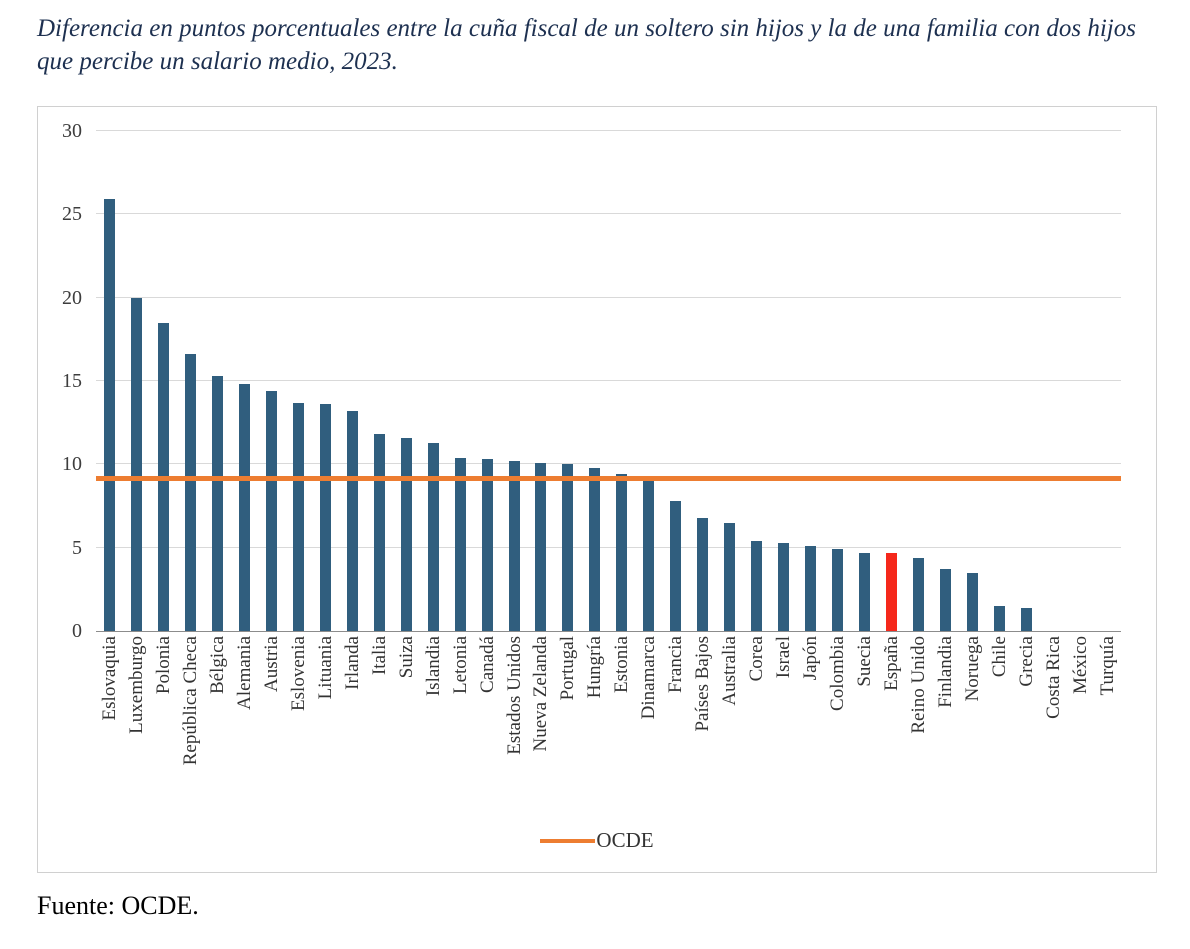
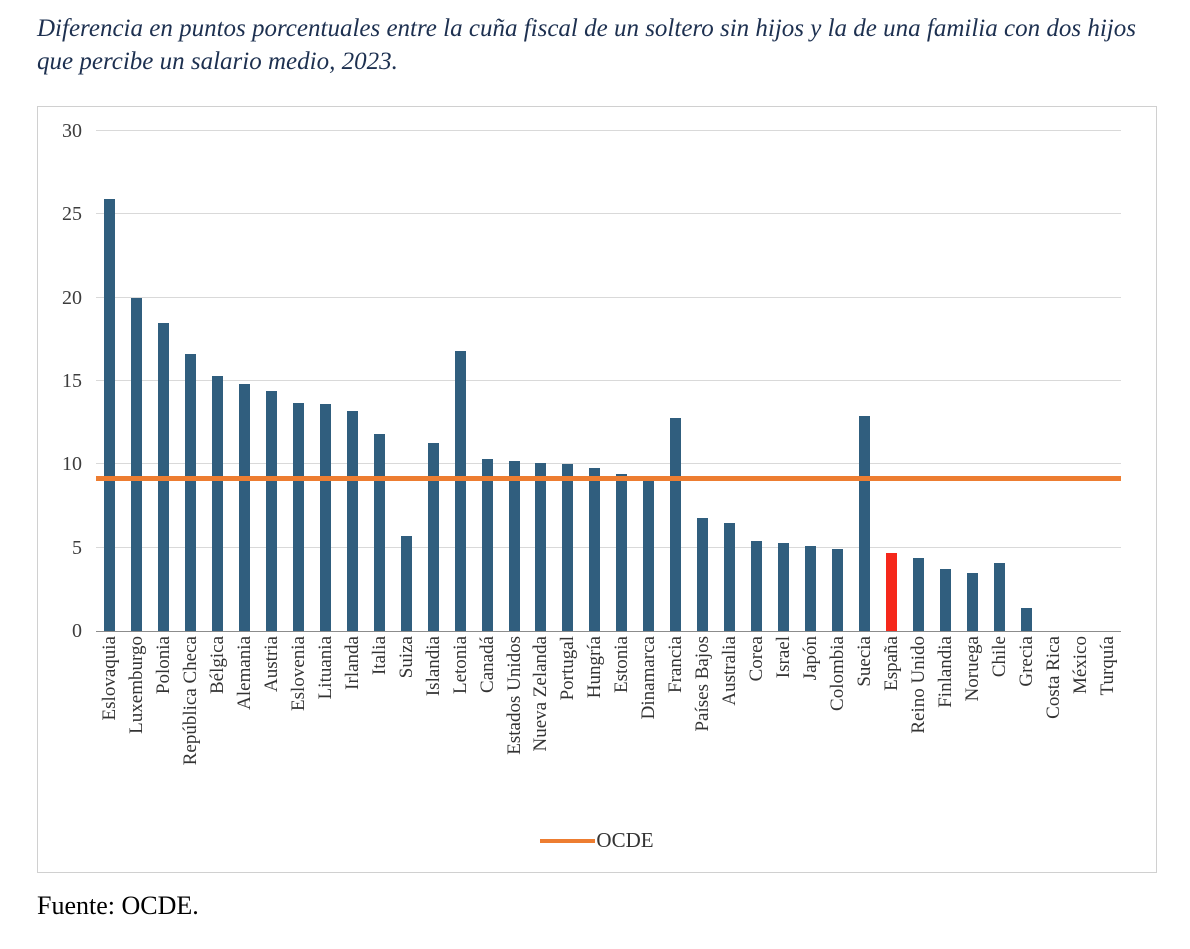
Suiza: 11.6 -> 5.7
Letonia: 10.4 -> 16.8
Francia: 7.8 -> 12.8
Suecia: 4.7 -> 12.9
Chile: 1.5 -> 4.1
